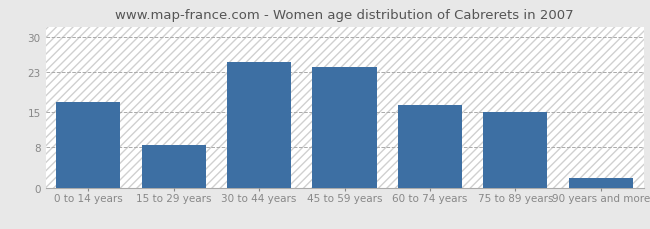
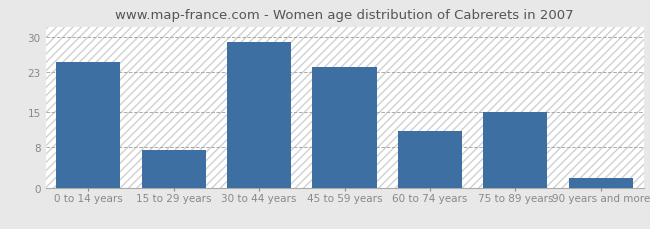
0 to 14 years: 17.0 -> 25.0
15 to 29 years: 8.5 -> 7.4
30 to 44 years: 25.0 -> 29.0
60 to 74 years: 16.5 -> 11.2
